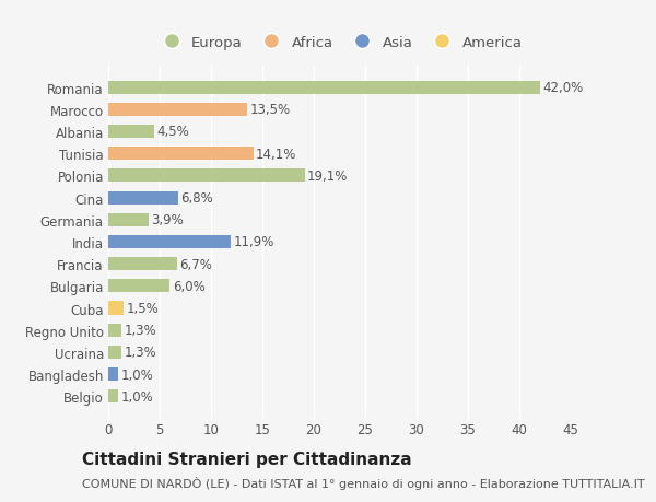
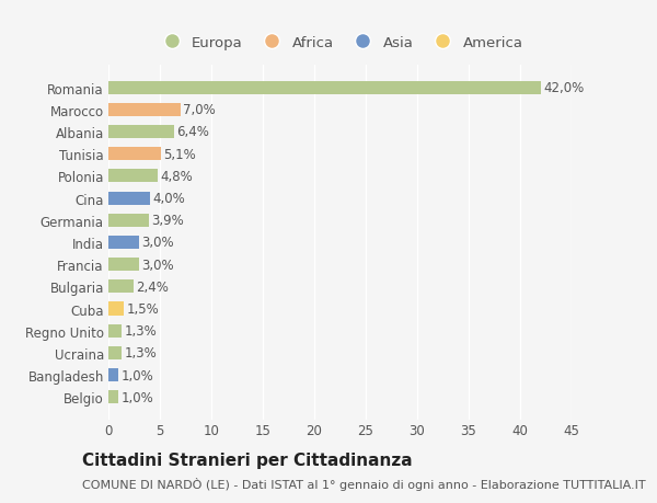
Marocco: 13,5% -> 7,0%
Albania: 4,5% -> 6,4%
Tunisia: 14,1% -> 5,1%
Polonia: 19,1% -> 4,8%
Cina: 6,8% -> 4,0%
India: 11,9% -> 3,0%
Francia: 6,7% -> 3,0%
Bulgaria: 6,0% -> 2,4%
